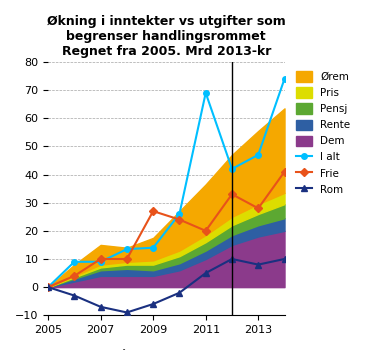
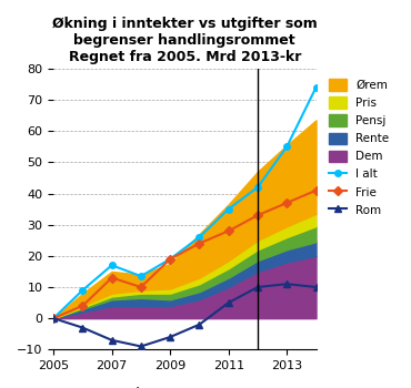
I alt/2007: 9.0 -> 17.0
Frie/2007: 10 -> 13
I alt/2009: 14.0 -> 19.0
Frie/2009: 27 -> 19
I alt/2011: 69.0 -> 35.0
Frie/2011: 20 -> 28
I alt/2013: 47.0 -> 55.0
Frie/2013: 28 -> 37
Rom/2013: 8 -> 11
